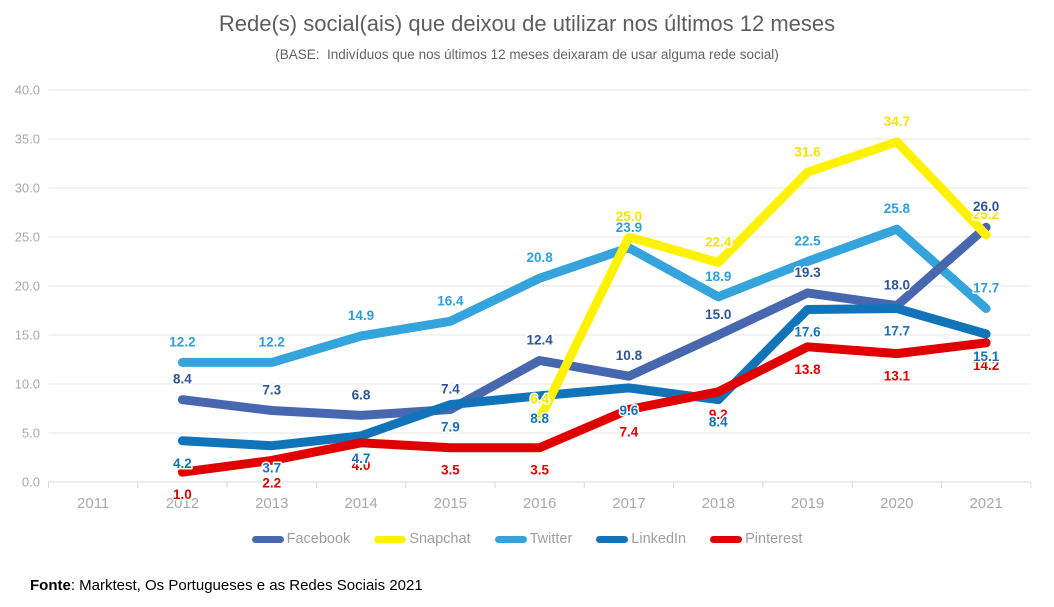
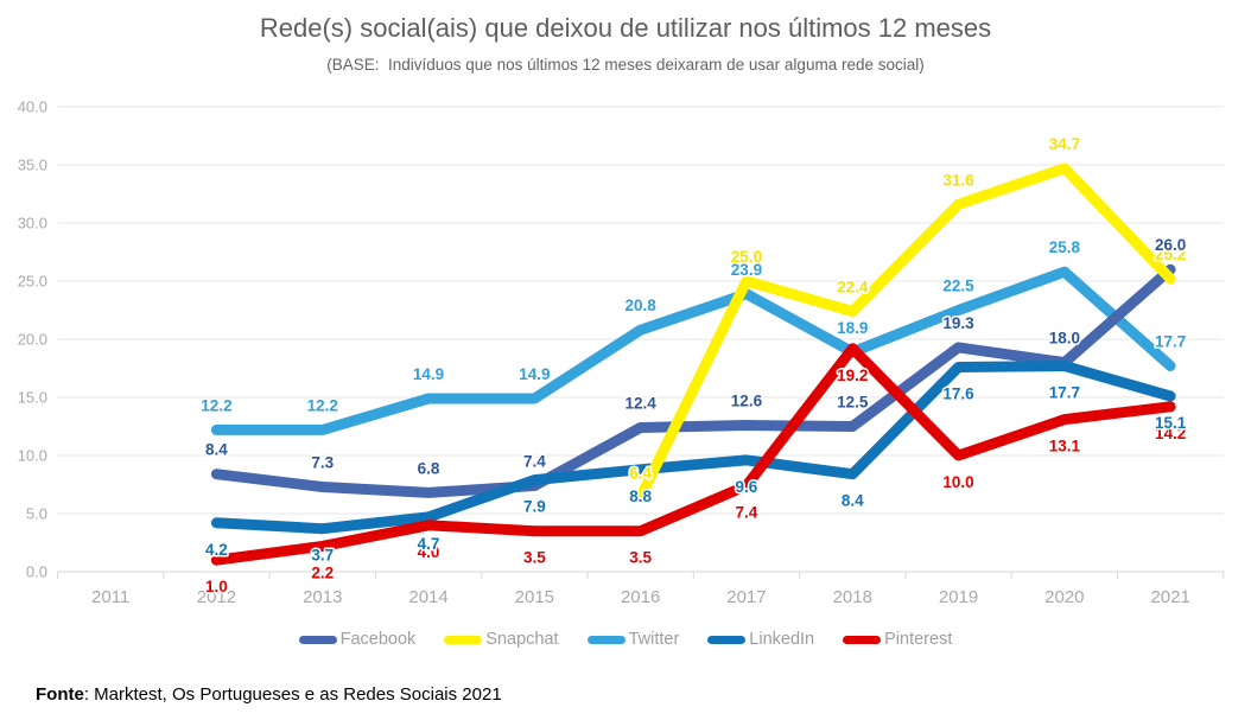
Twitter/2015: 16.4 -> 14.9
Facebook/2017: 10.8 -> 12.6
Facebook/2018: 15.0 -> 12.5
Pinterest/2018: 9.2 -> 19.2
Pinterest/2019: 13.8 -> 10.0
